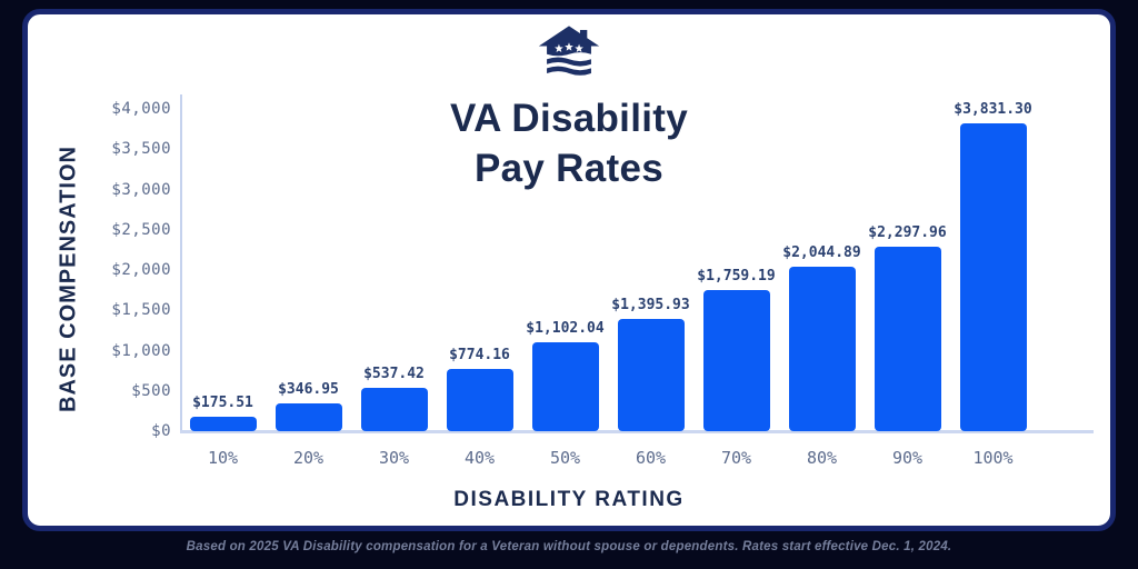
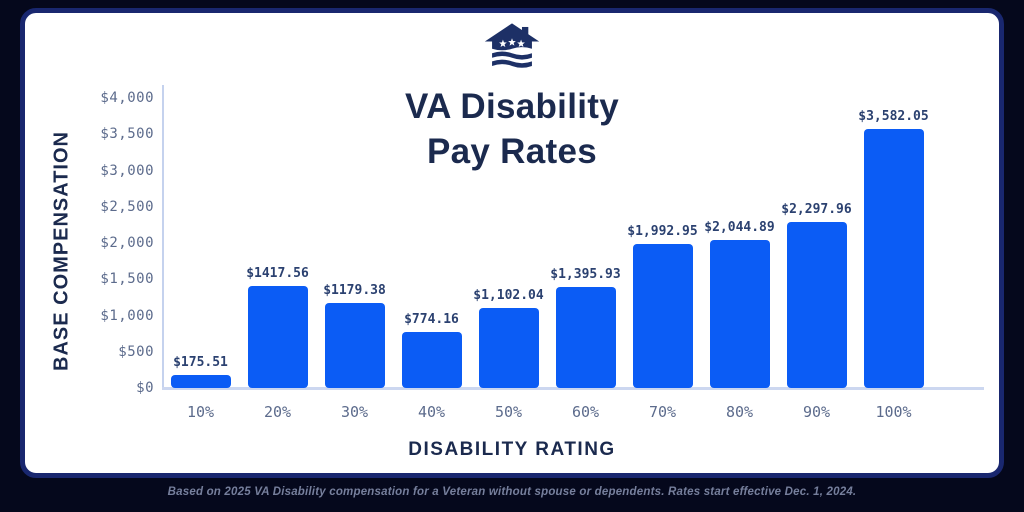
20%: $346.95 -> $1417.56
30%: $537.42 -> $1179.38
70%: $1,759.19 -> $1,992.95
100%: $3,831.30 -> $3,582.05
